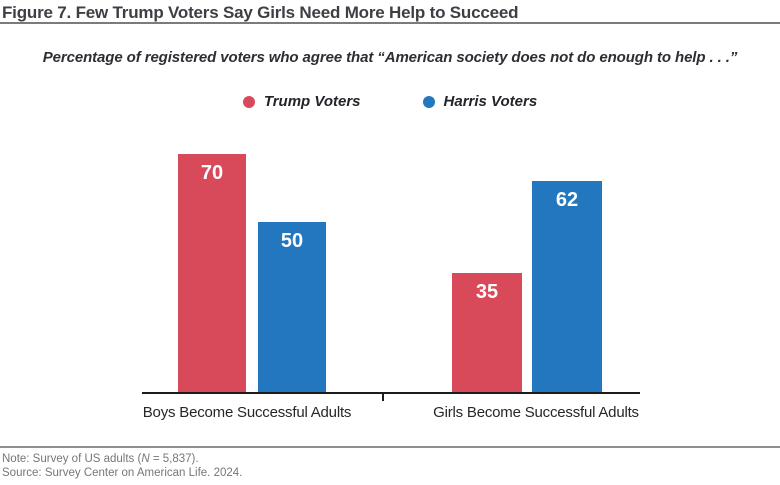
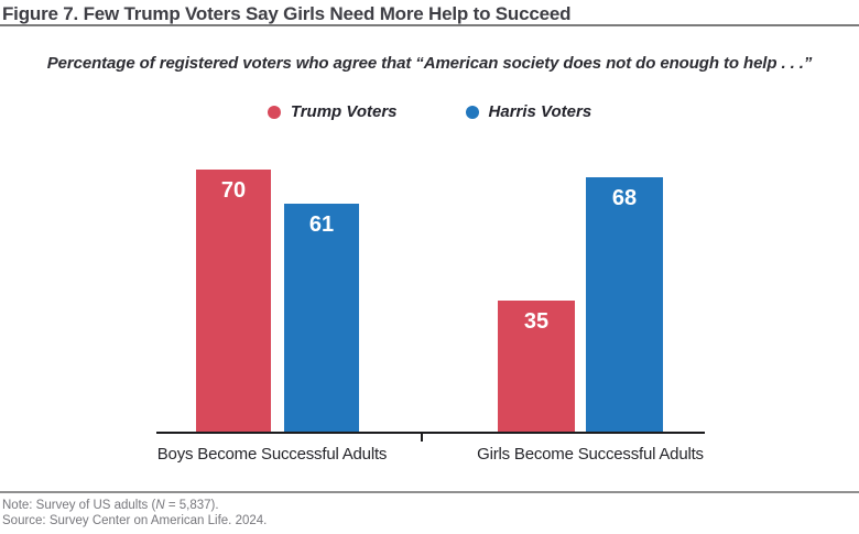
Harris Voters/Boys Become Successful Adults: 50 -> 61
Harris Voters/Girls Become Successful Adults: 62 -> 68
